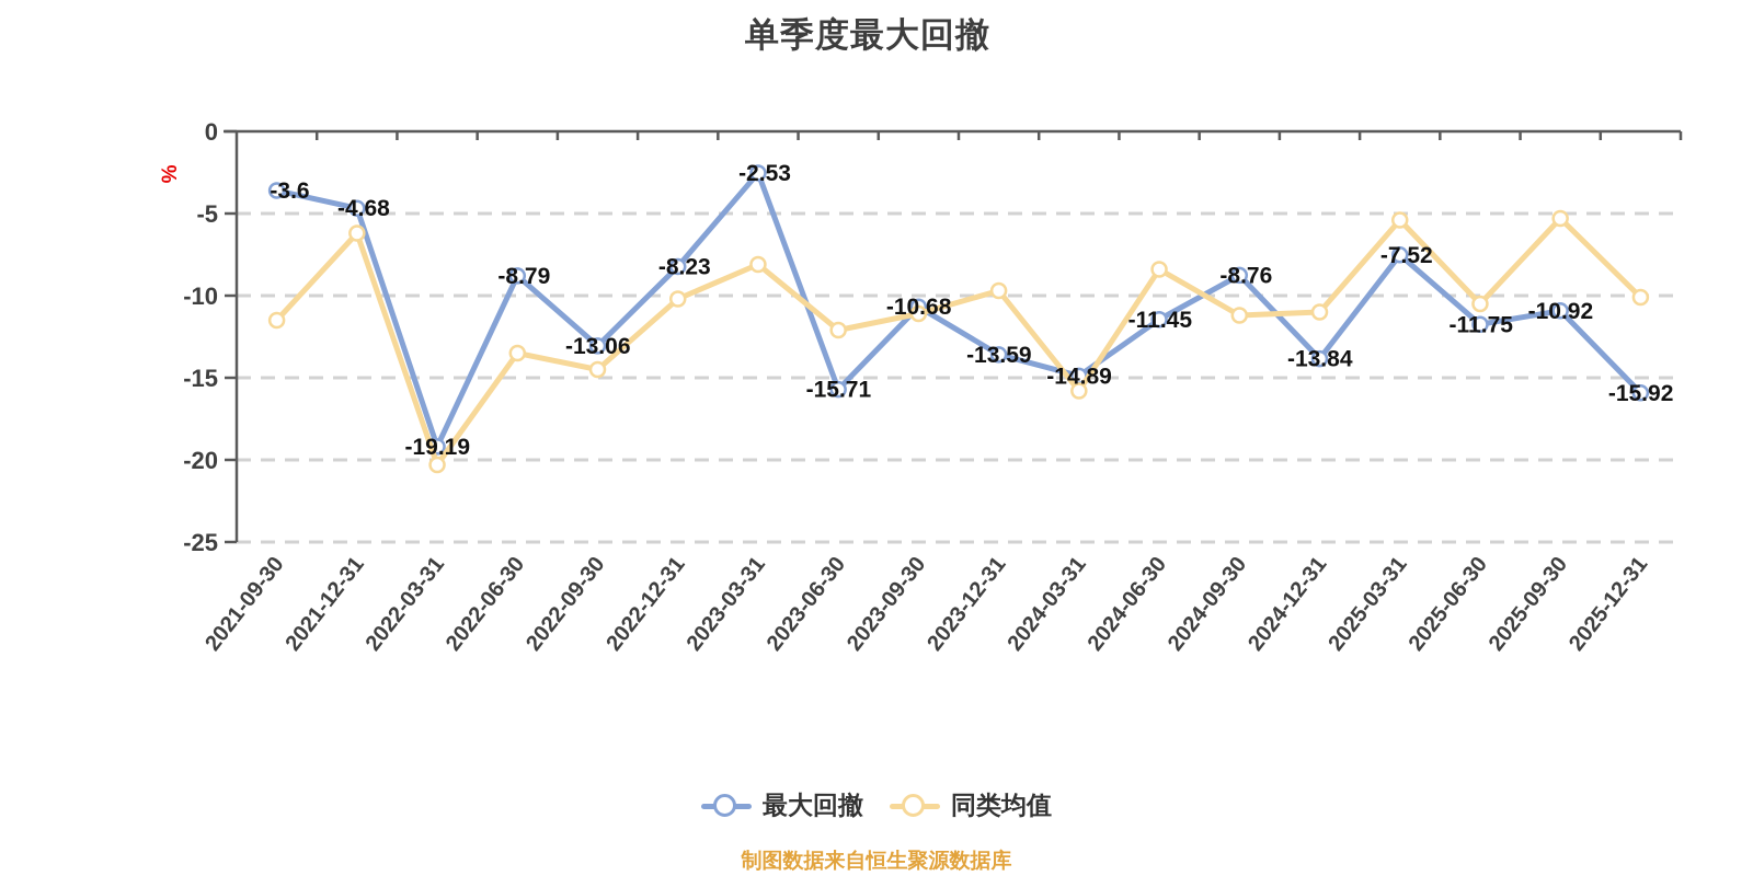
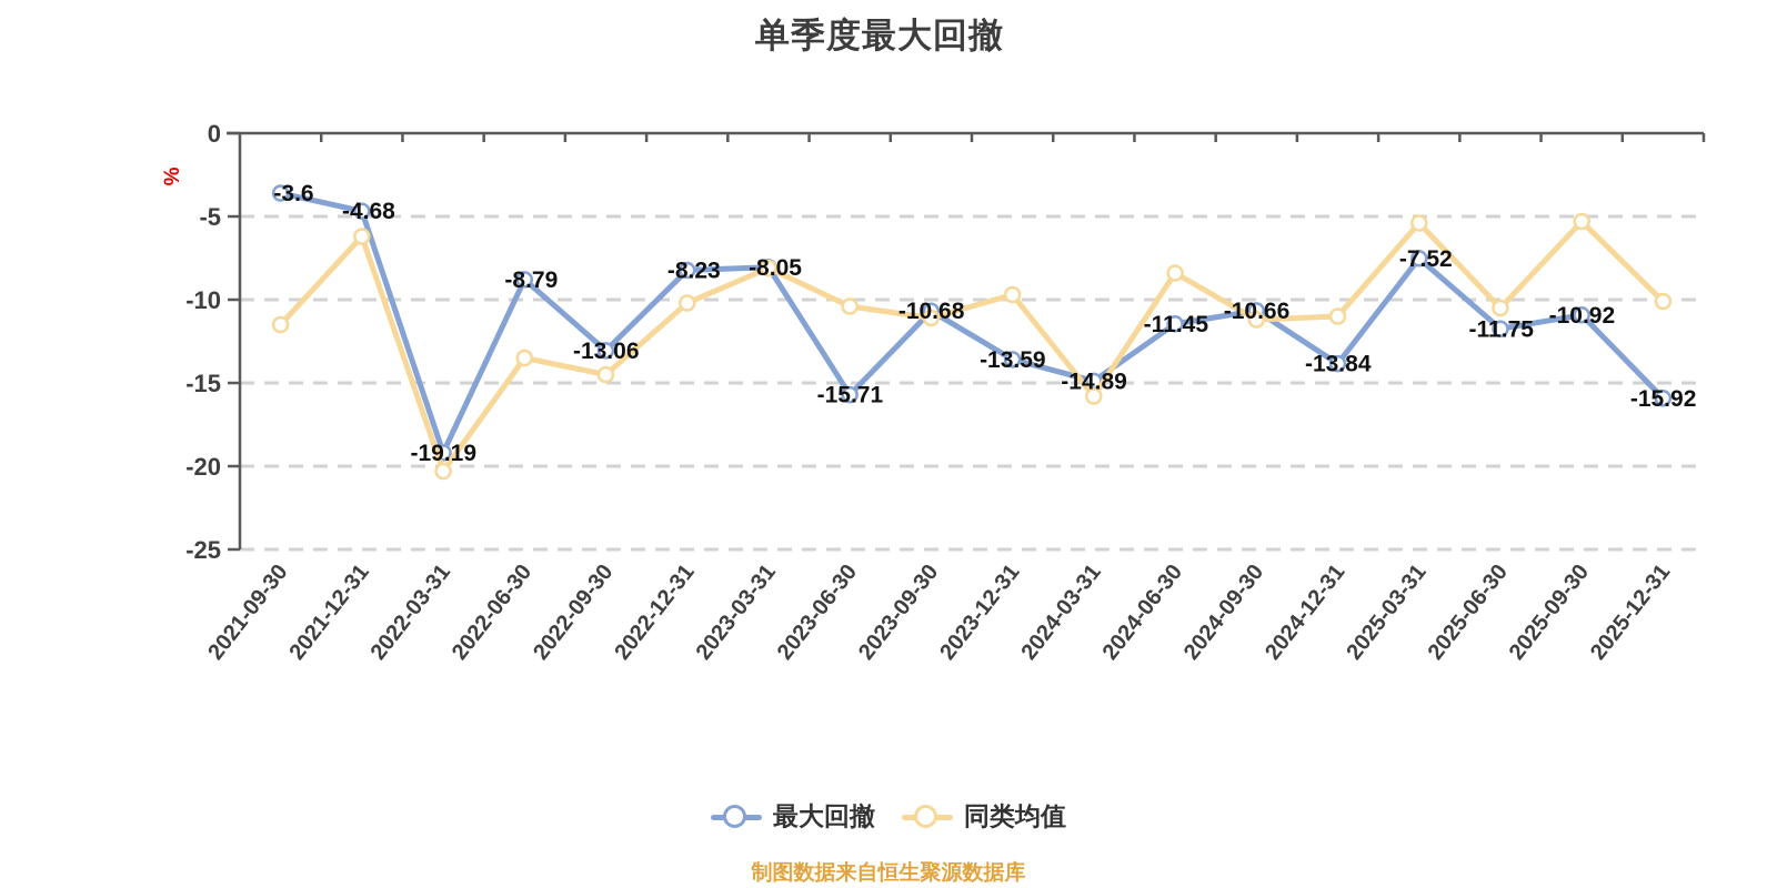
最大回撤/2023-03-31: -2.53 -> -8.05
同类均值/2023-06-30: -12.1 -> -10.4
最大回撤/2024-09-30: -8.76 -> -10.66
